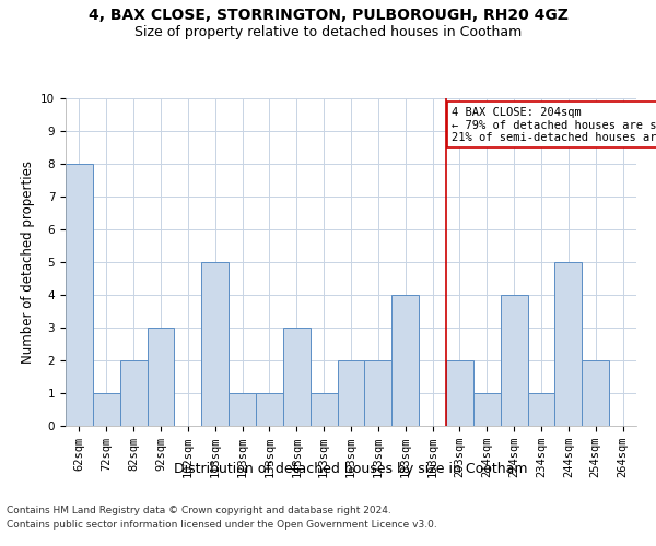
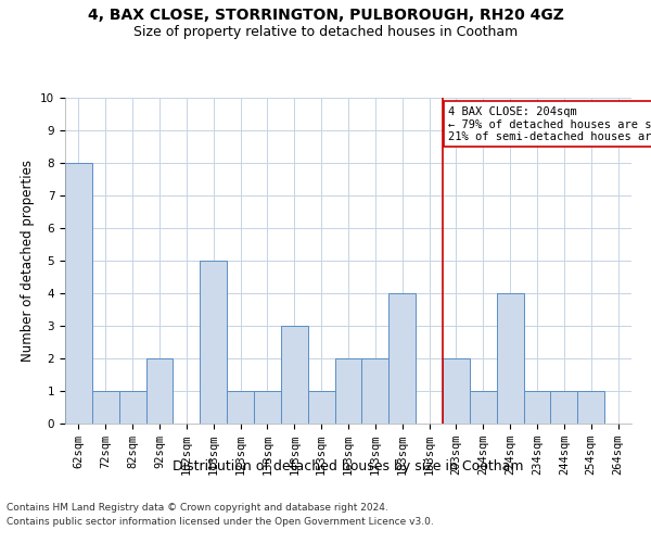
82sqm: 2 -> 1
92sqm: 3 -> 2
244sqm: 5 -> 1
254sqm: 2 -> 1
